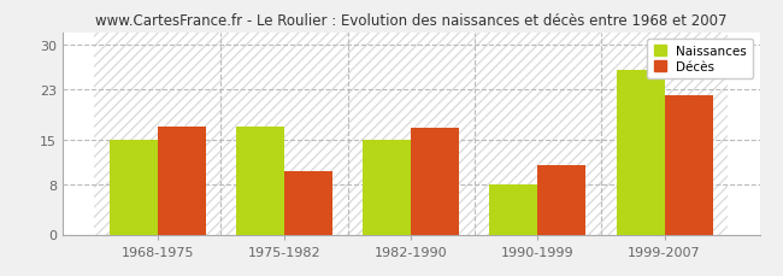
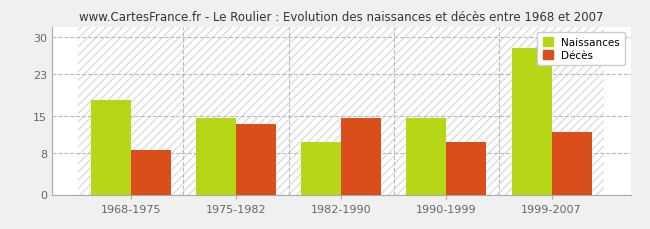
Naissances/1968-1975: 15.0 -> 18.0
Décès/1968-1975: 17.0 -> 8.5
Naissances/1975-1982: 17.0 -> 14.5
Décès/1975-1982: 10.0 -> 13.5
Naissances/1982-1990: 15.0 -> 10.0
Décès/1982-1990: 16.8 -> 14.5
Naissances/1990-1999: 8.0 -> 14.5
Décès/1990-1999: 11.0 -> 10.0
Naissances/1999-2007: 26.0 -> 28.0
Décès/1999-2007: 22.0 -> 12.0
